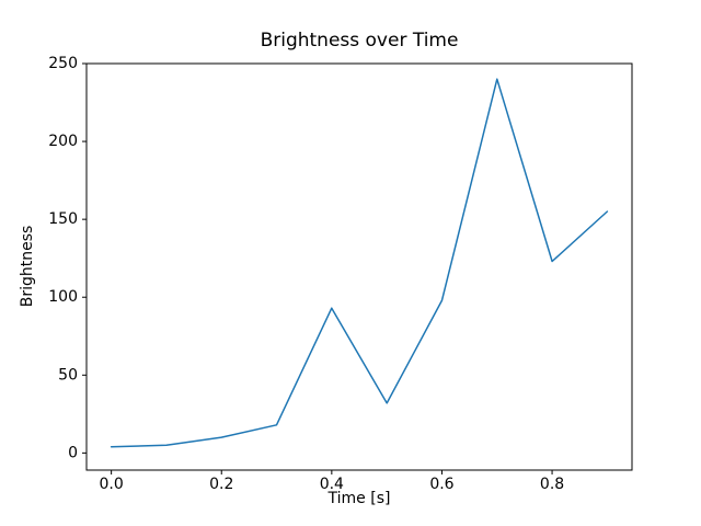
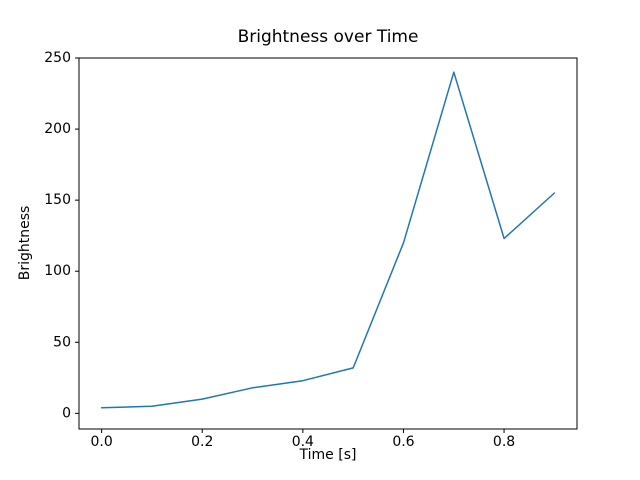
0.4: 93 -> 23
0.6: 98 -> 120
